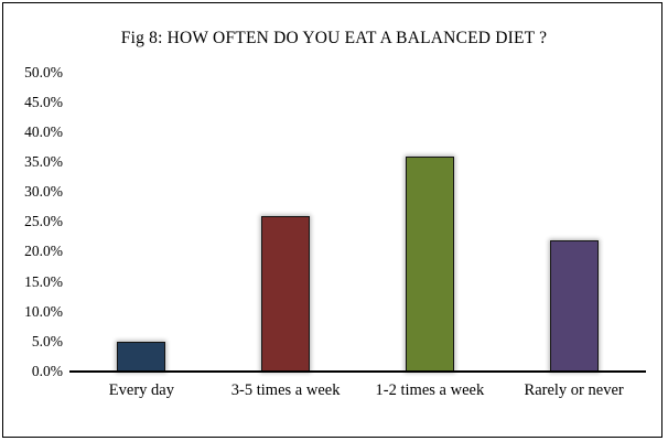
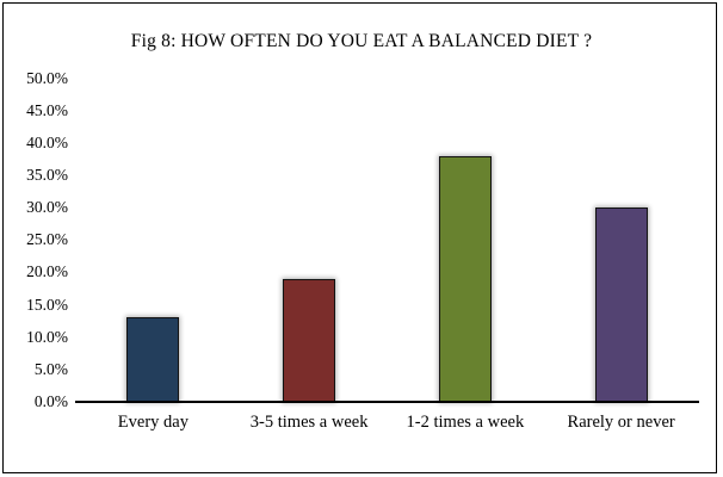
Every day: 5% -> 13%
3-5 times a week: 26% -> 19%
1-2 times a week: 36% -> 38%
Rarely or never: 22% -> 30%
